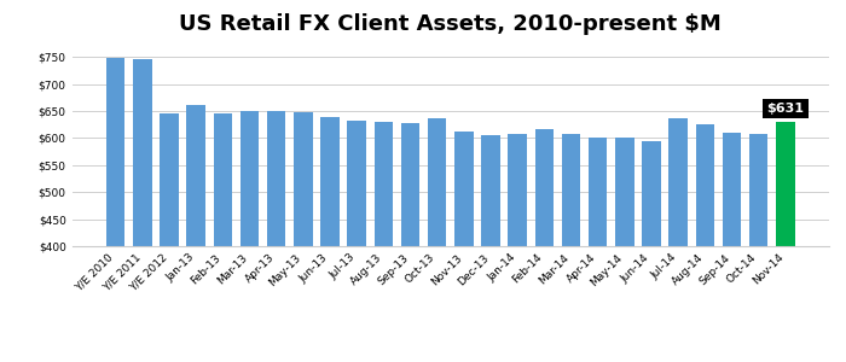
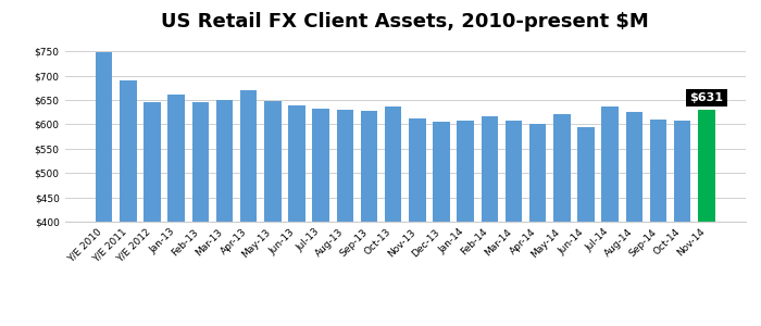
Y/E 2011: $747 -> $690
Apr-13: $651 -> $670
May-14: $602 -> $620
